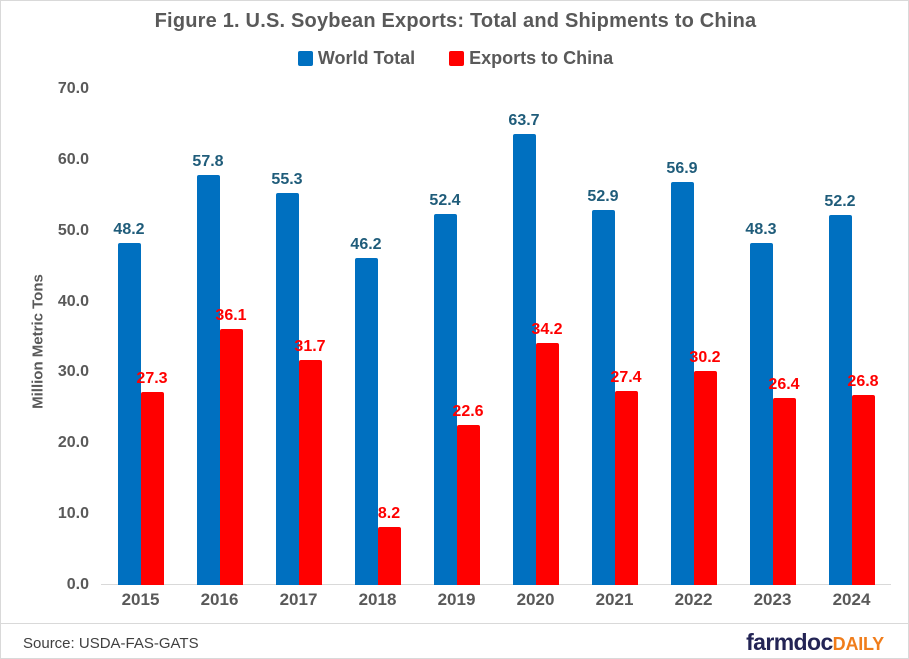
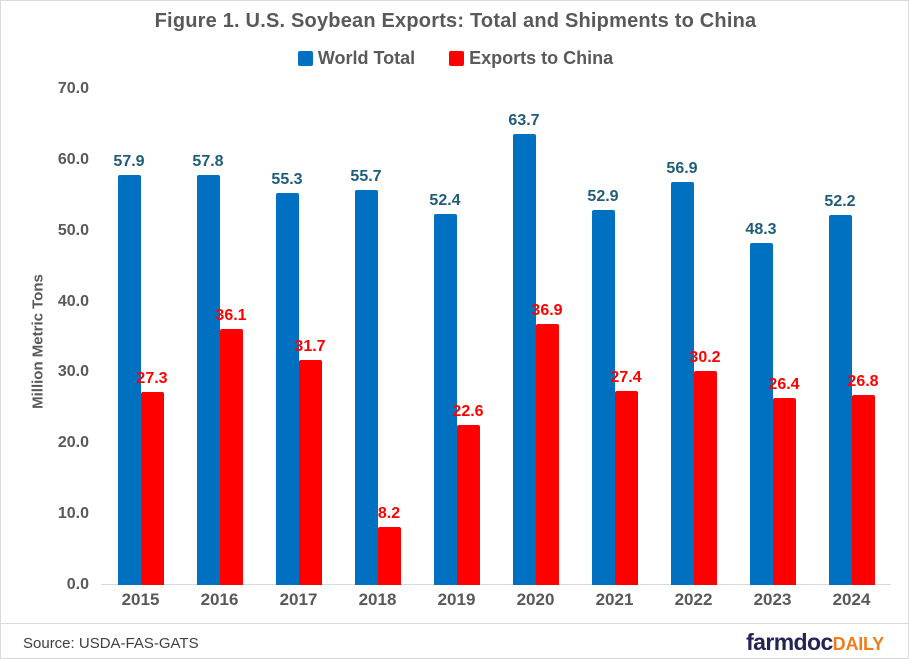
World Total/2015: 48.2 -> 57.9
World Total/2018: 46.2 -> 55.7
Exports to China/2020: 34.2 -> 36.9
